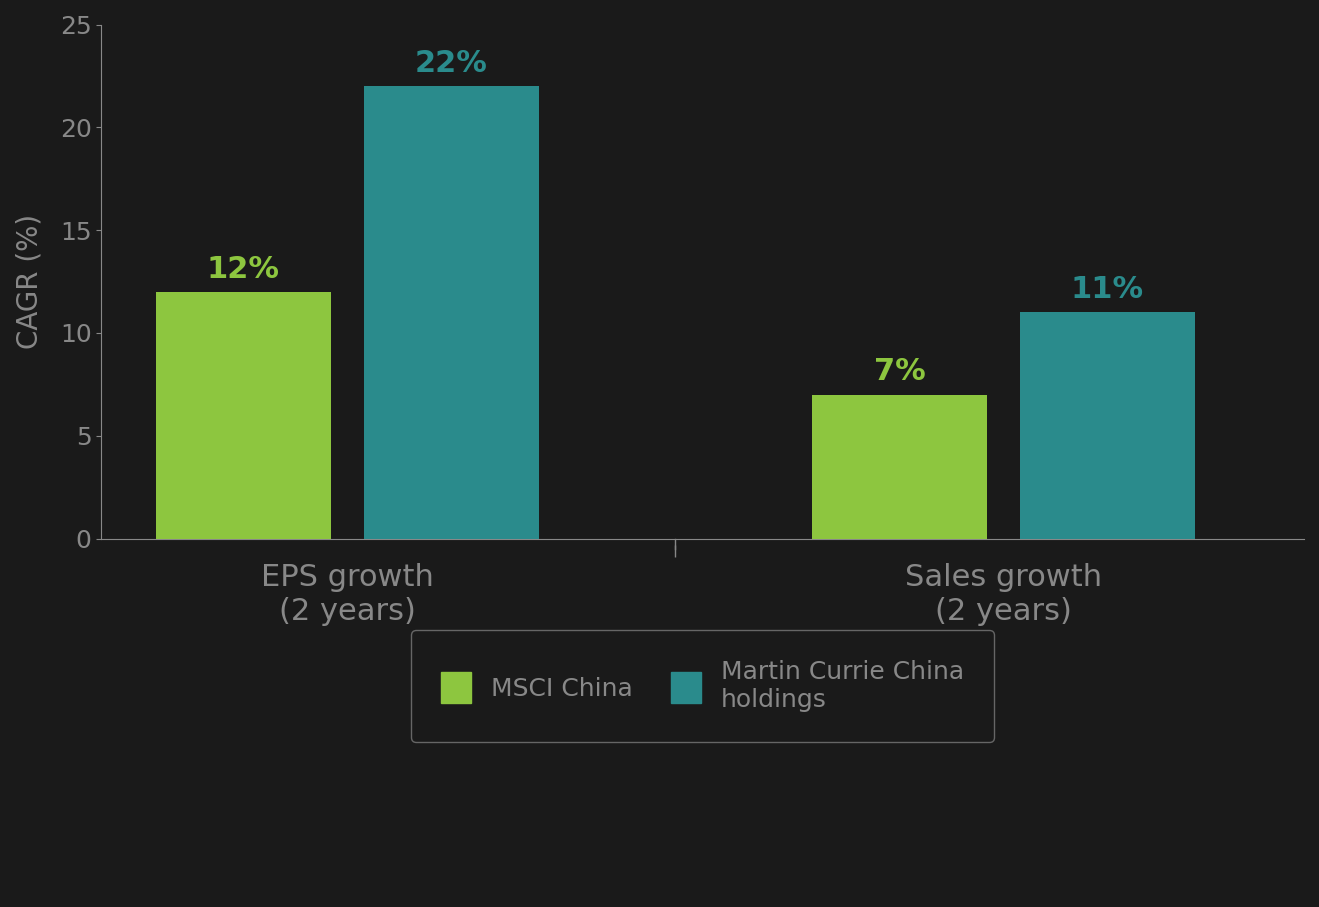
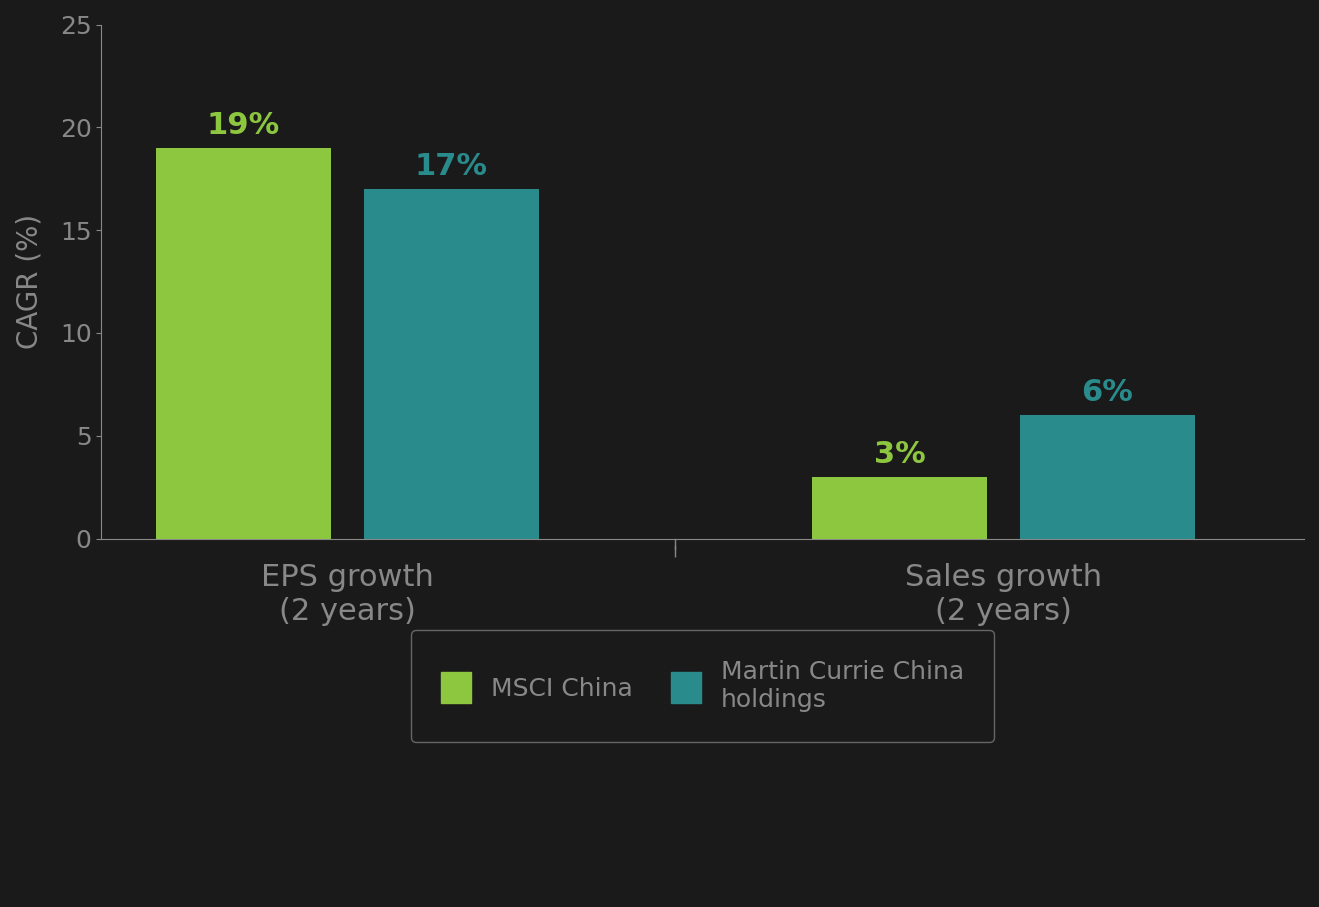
MSCI China/EPS growth (2 years): 12% -> 19%
Martin Currie China holdings/EPS growth (2 years): 22% -> 17%
MSCI China/Sales growth (2 years): 7% -> 3%
Martin Currie China holdings/Sales growth (2 years): 11% -> 6%
